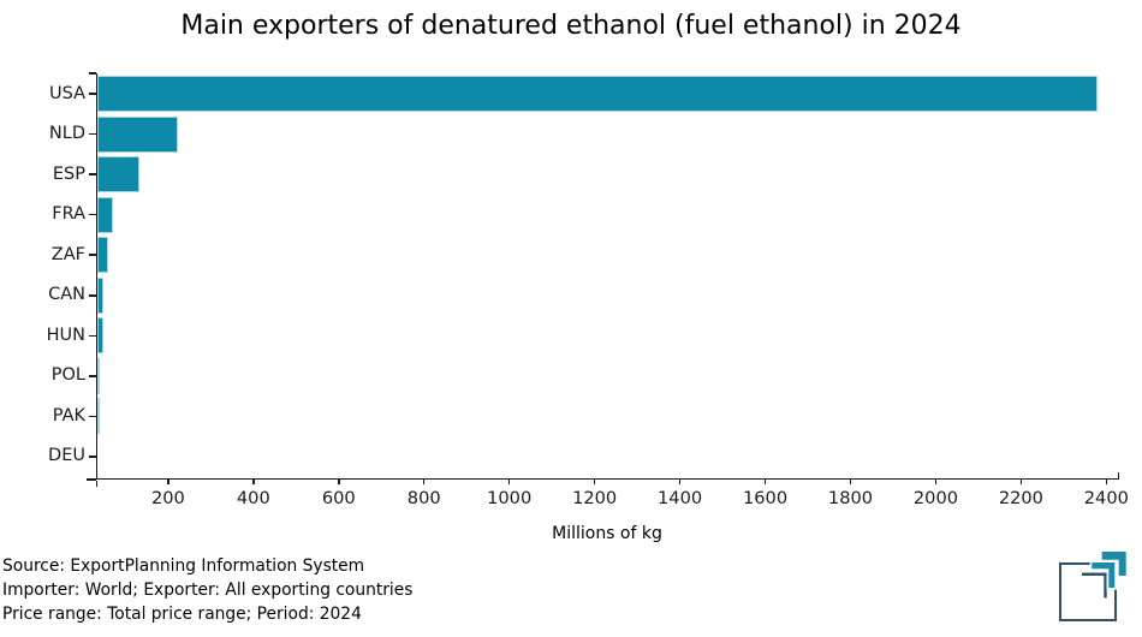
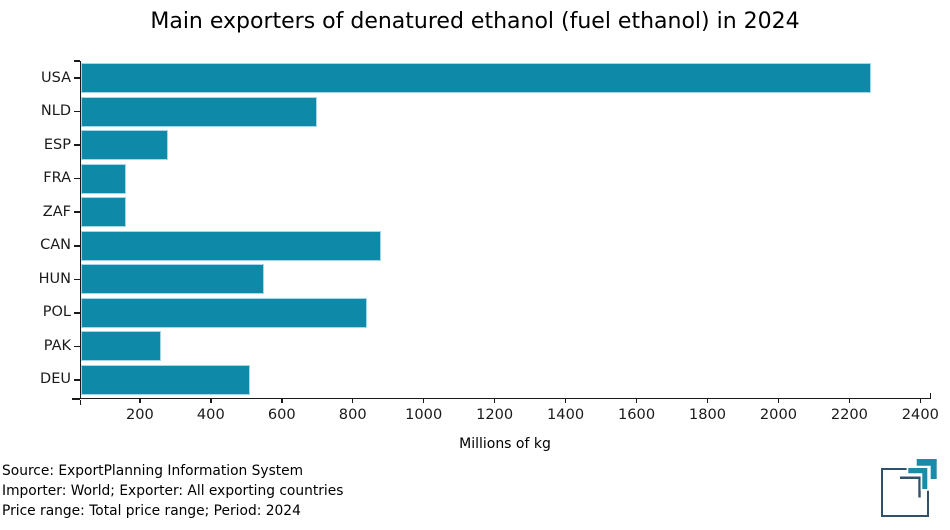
USA: 2380 -> 2260
NLD: 220 -> 700
ESP: 130 -> 280
FRA: 70 -> 160
ZAF: 60 -> 160
CAN: 50 -> 880
HUN: 50 -> 550
POL: 40 -> 840
PAK: 40 -> 260
DEU: 30 -> 510
